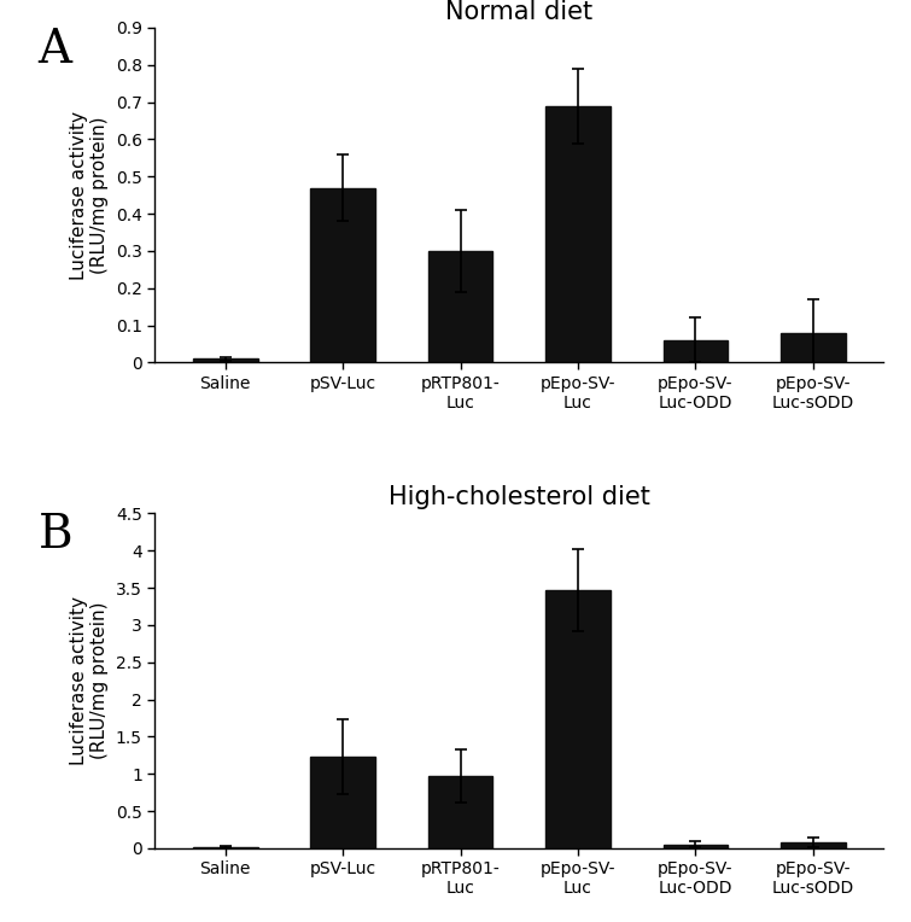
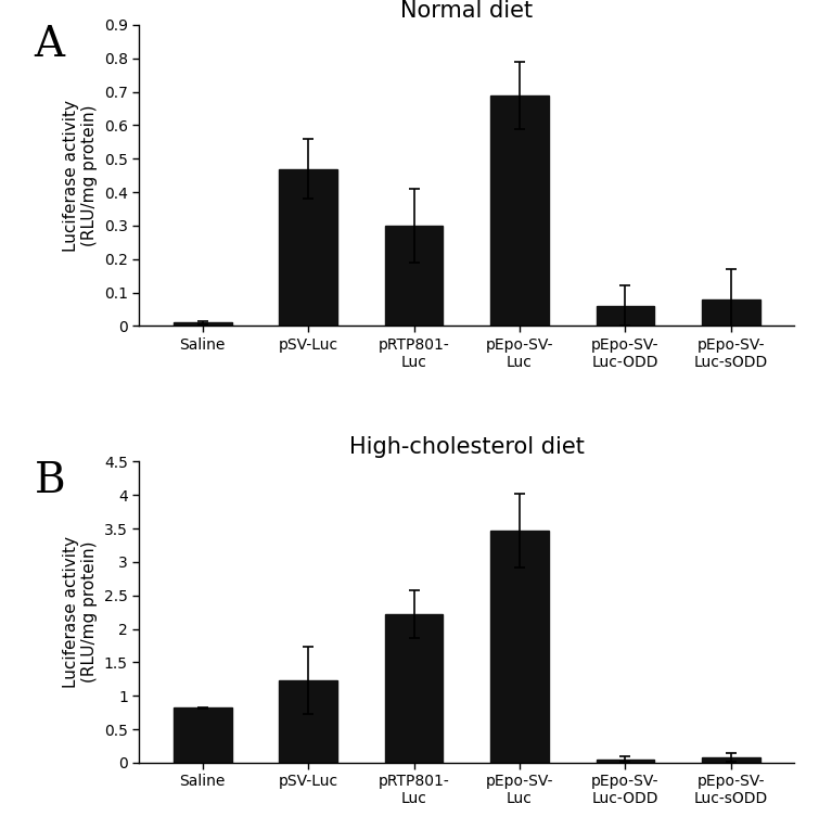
High-cholesterol diet/Saline: 0.02 -> 0.82
High-cholesterol diet/pRTP801- Luc: 0.97 -> 2.22
